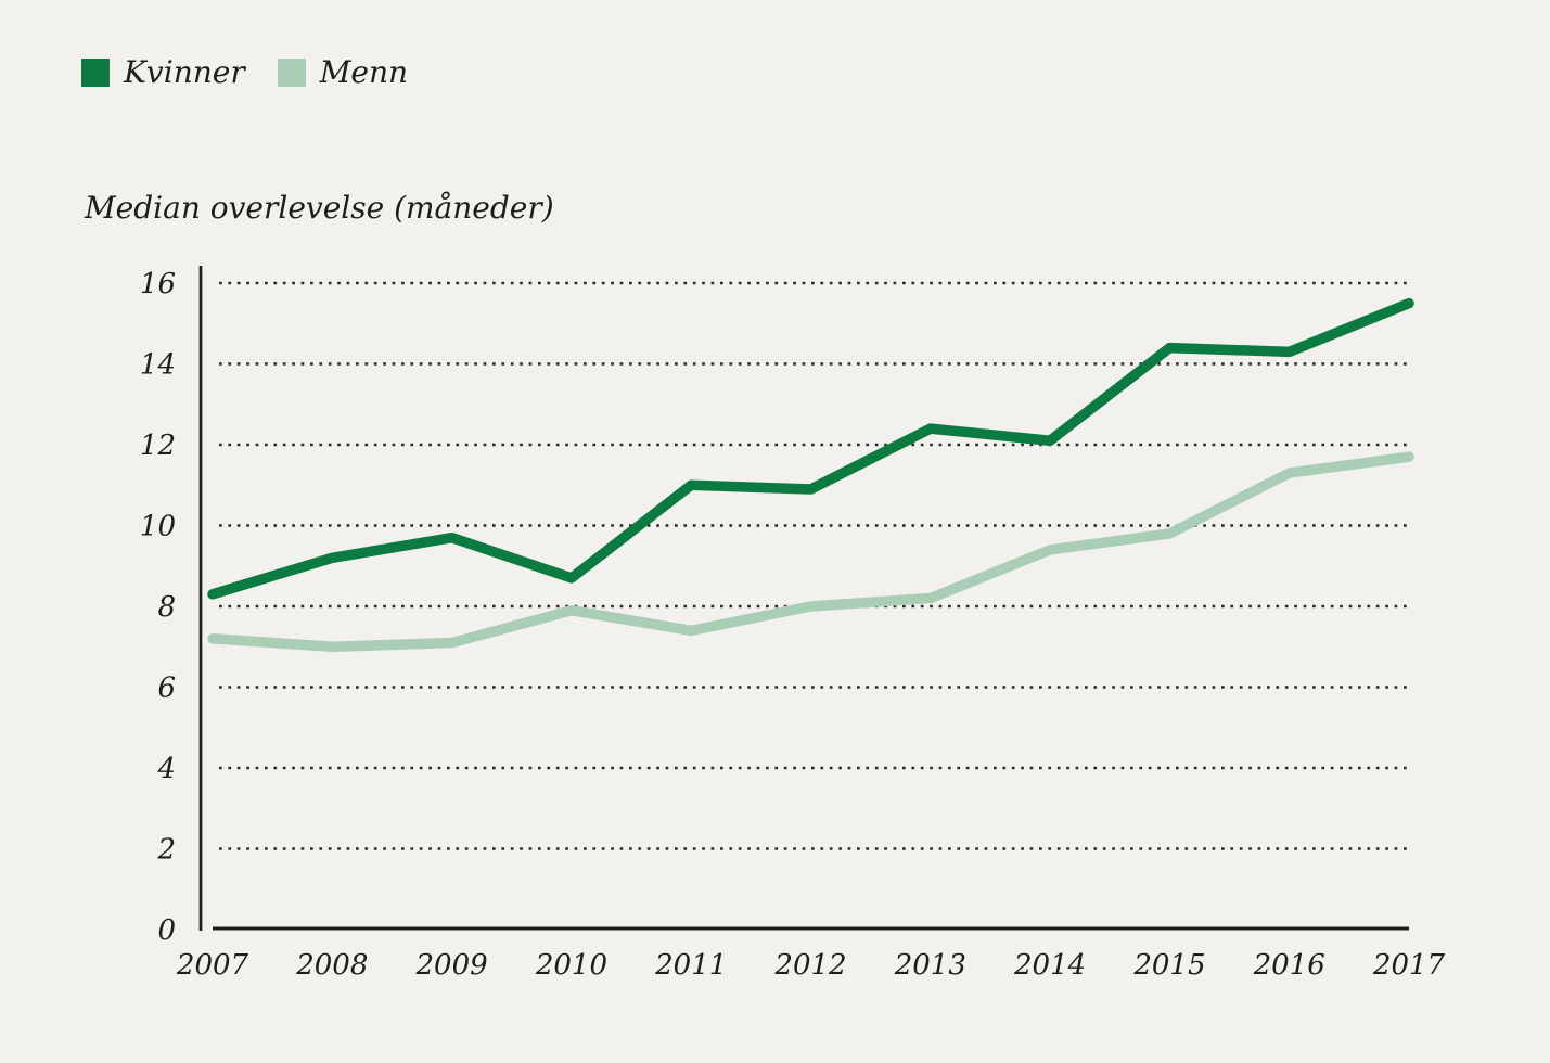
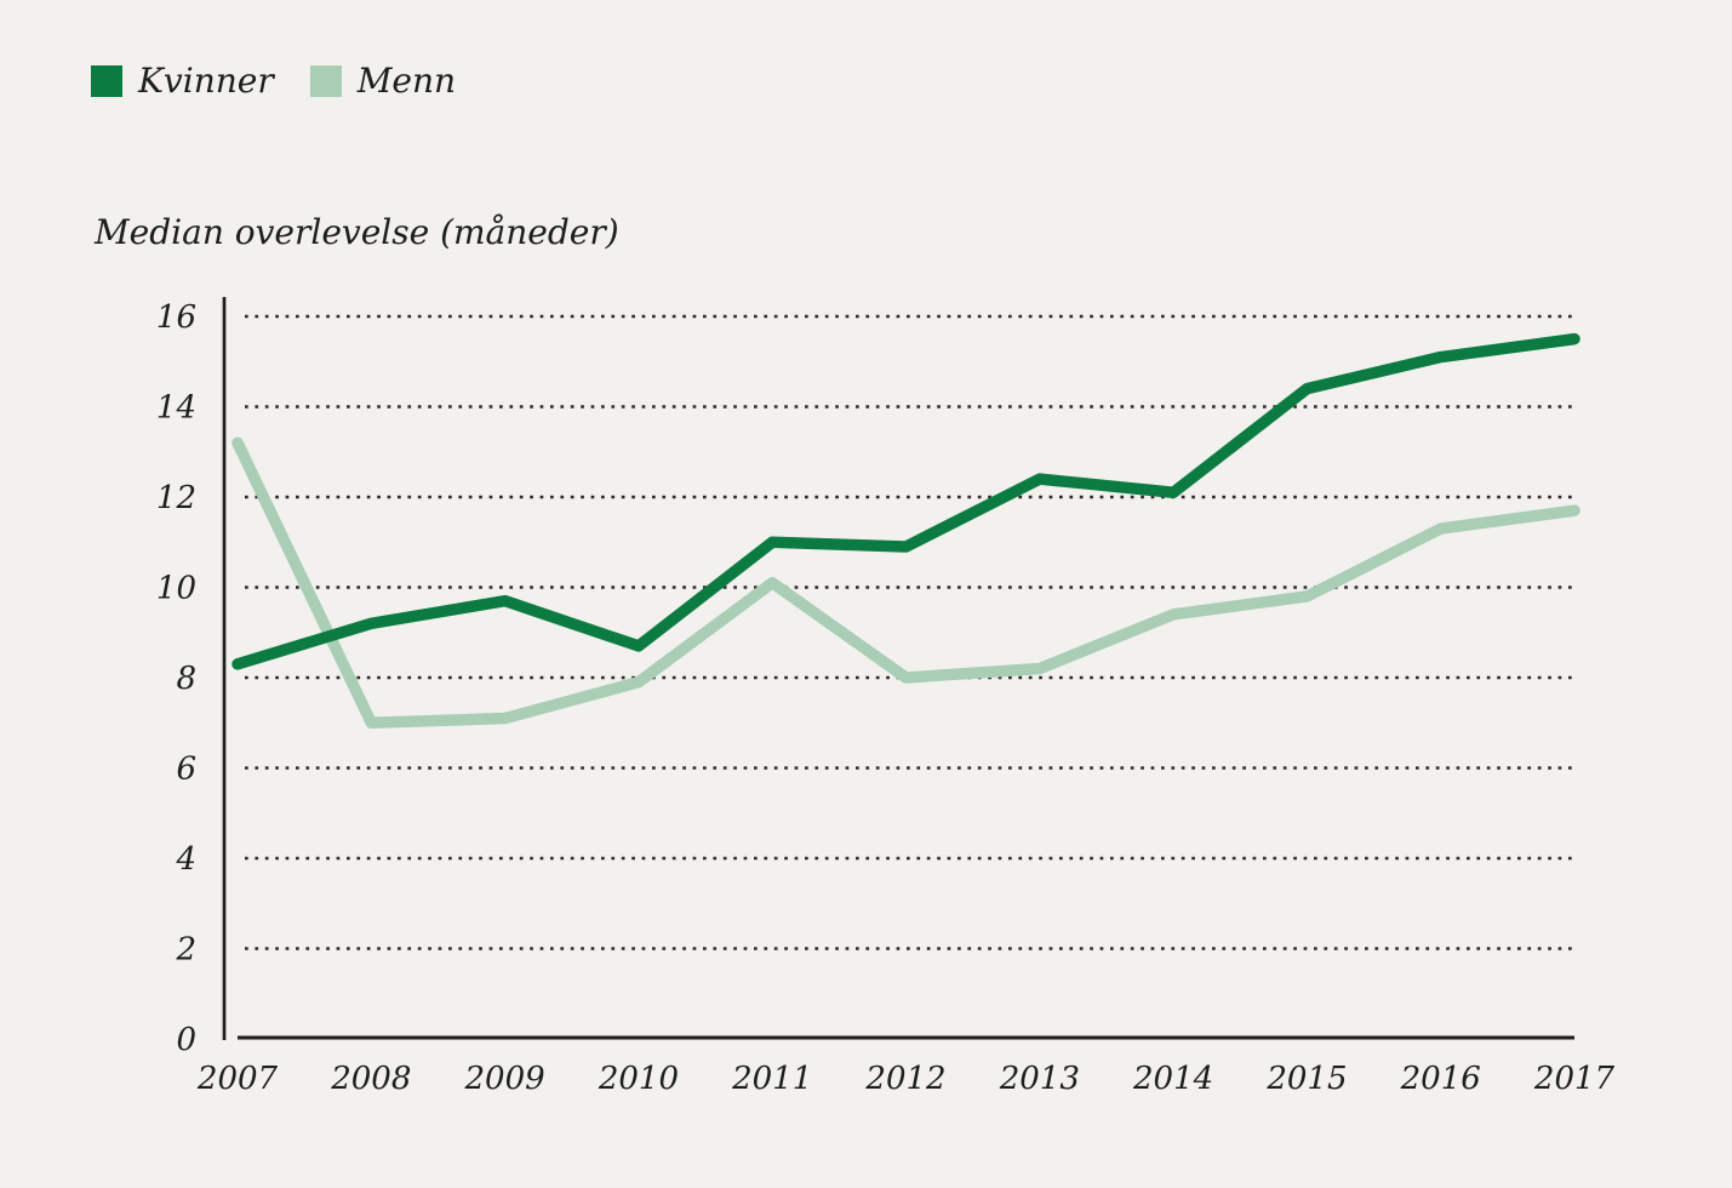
Menn/2007: 7.2 -> 13.2
Menn/2011: 7.4 -> 10.1
Kvinner/2016: 14.3 -> 15.1
